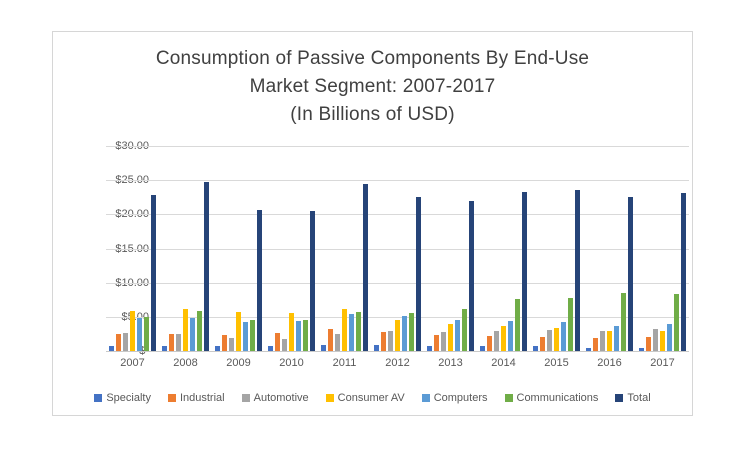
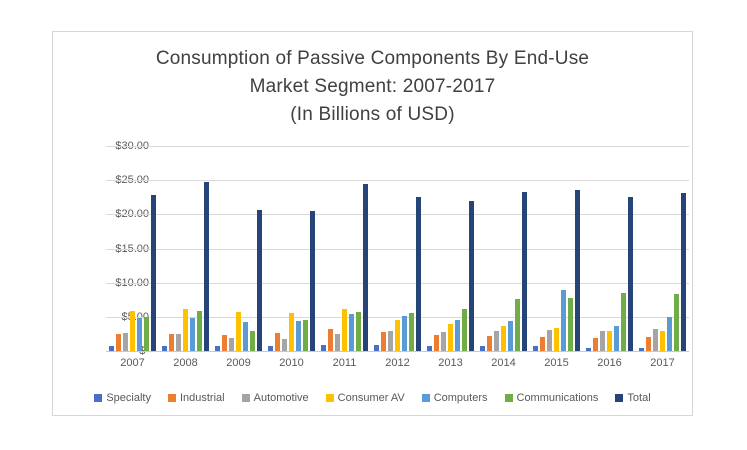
Communications/2009: $5 -> $3
Computers/2015: $4 -> $9
Computers/2017: $4 -> $5
